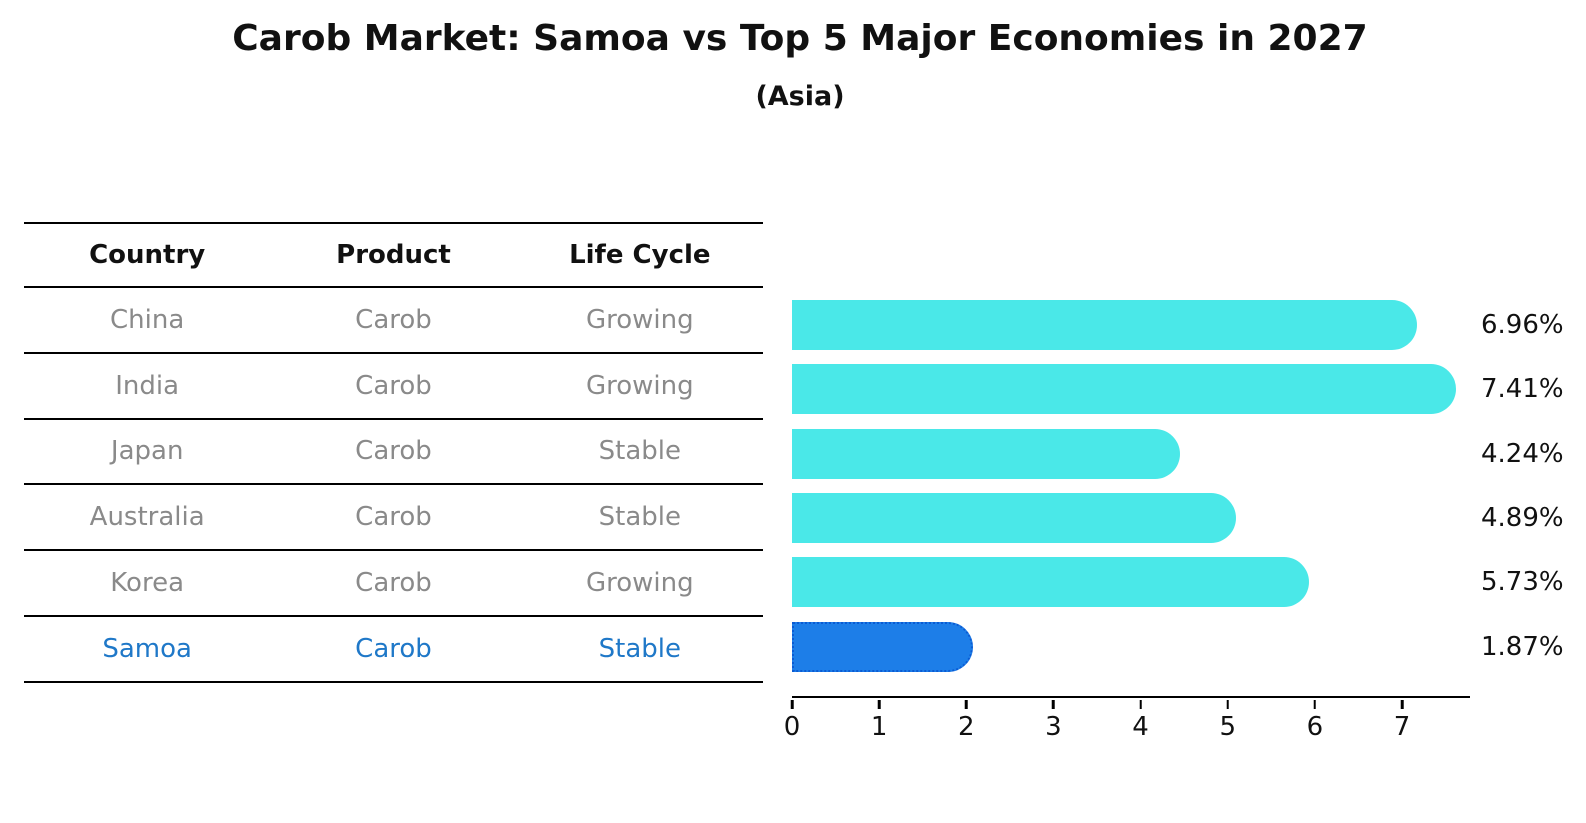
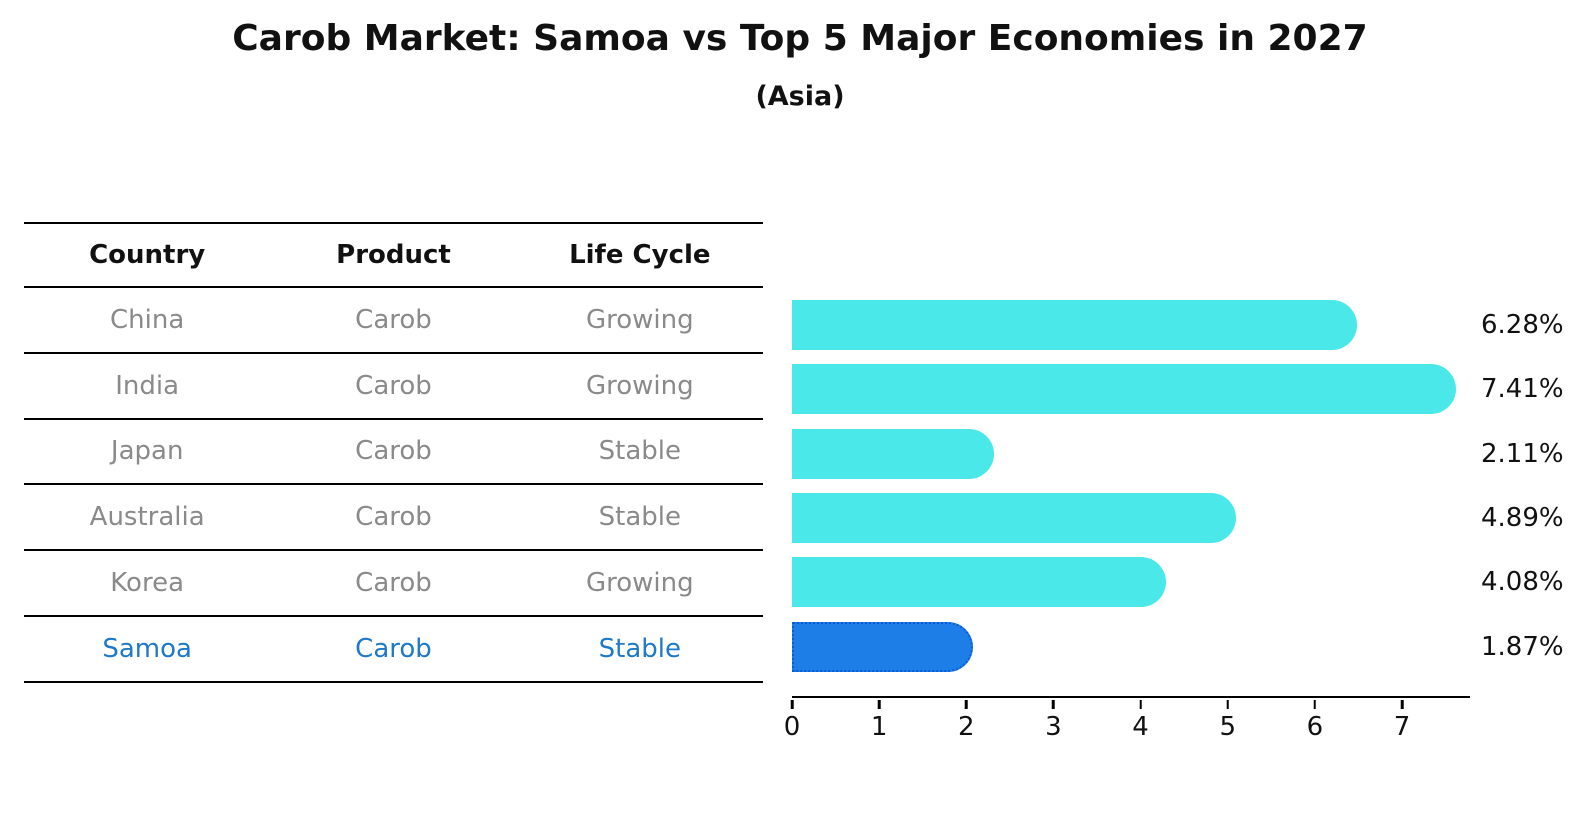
China: 6.96% -> 6.28%
Japan: 4.24% -> 2.11%
Korea: 5.73% -> 4.08%
